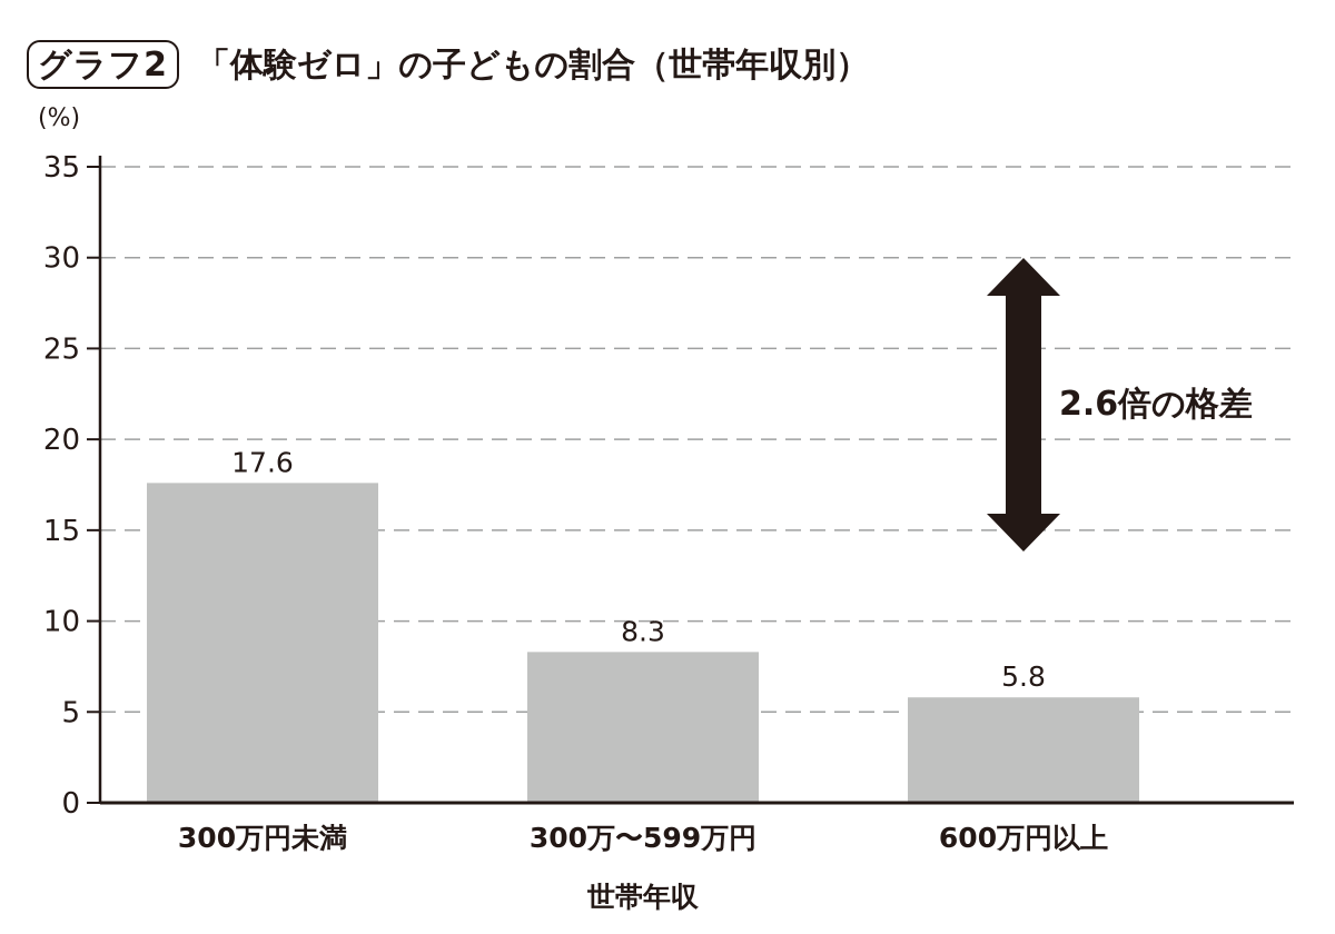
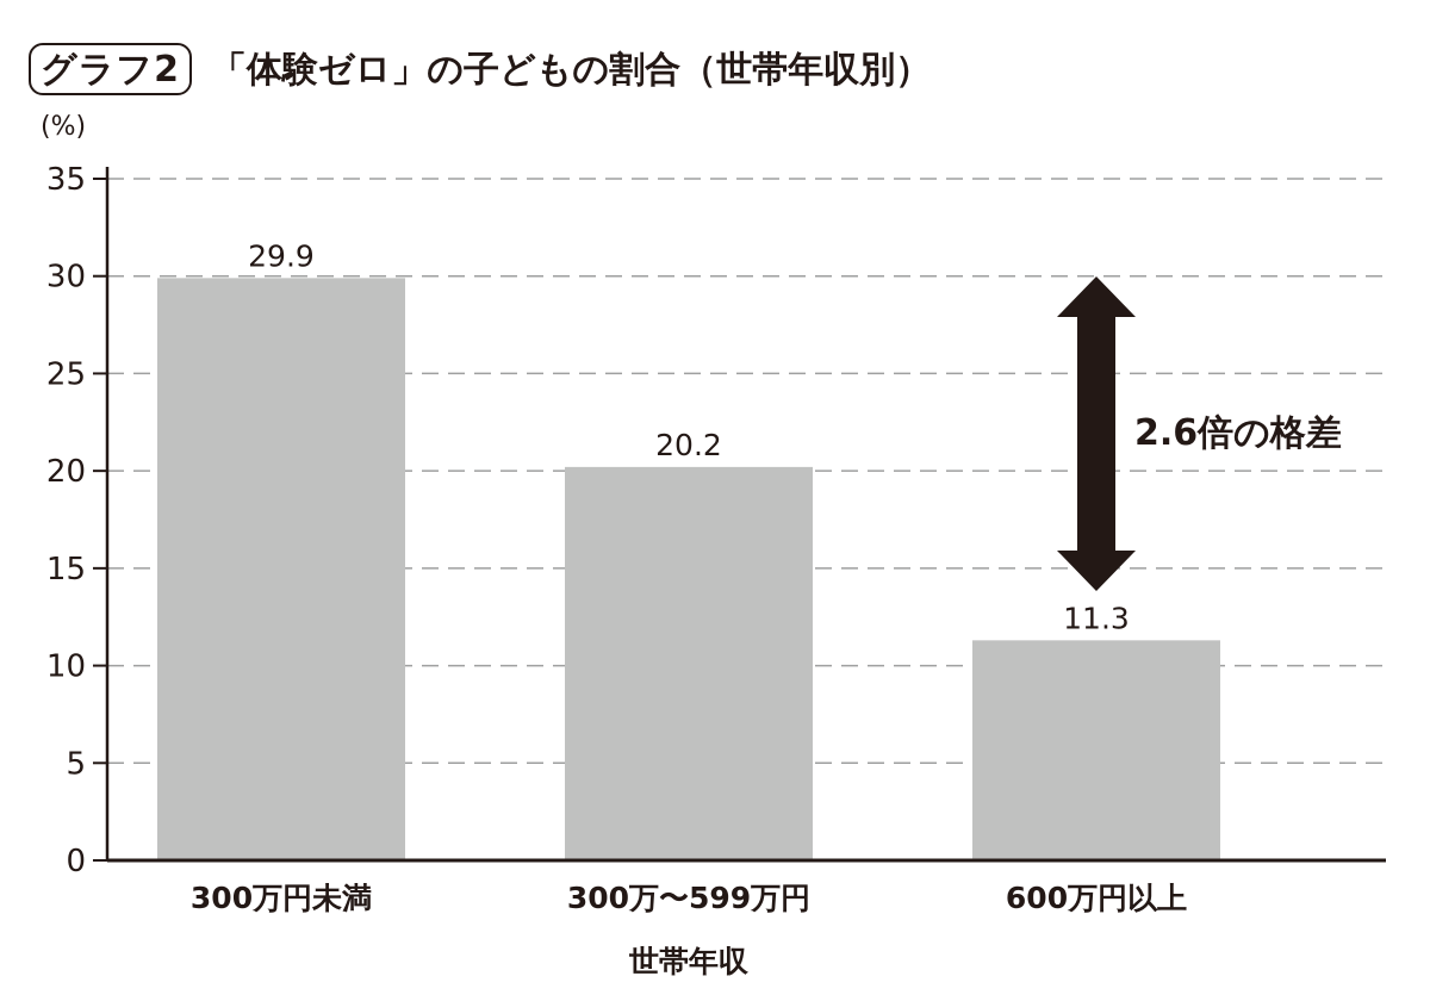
300万円未満: 17.6 -> 29.9
300万〜599万円: 8.3 -> 20.2
600万円以上: 5.8 -> 11.3
